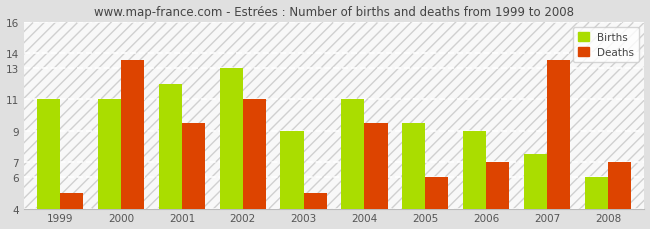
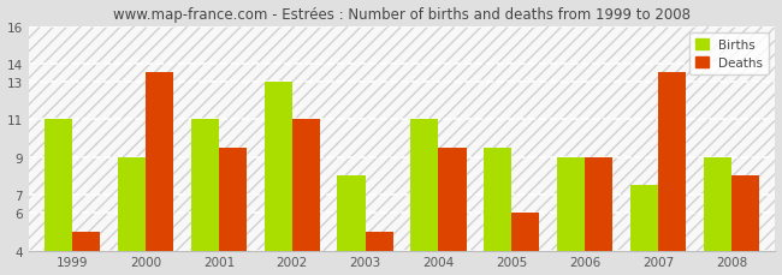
Births/2000: 11.0 -> 9.0
Births/2001: 12.0 -> 11.0
Births/2003: 9.0 -> 8.0
Deaths/2006: 7.0 -> 9.0
Births/2008: 6.0 -> 9.0
Deaths/2008: 7.0 -> 8.0
